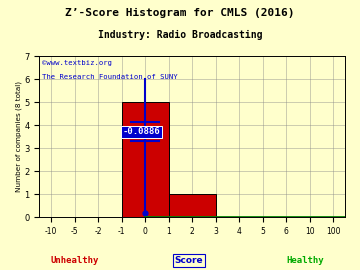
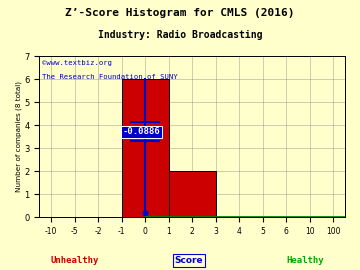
0: 5 -> 6
2: 1 -> 2
